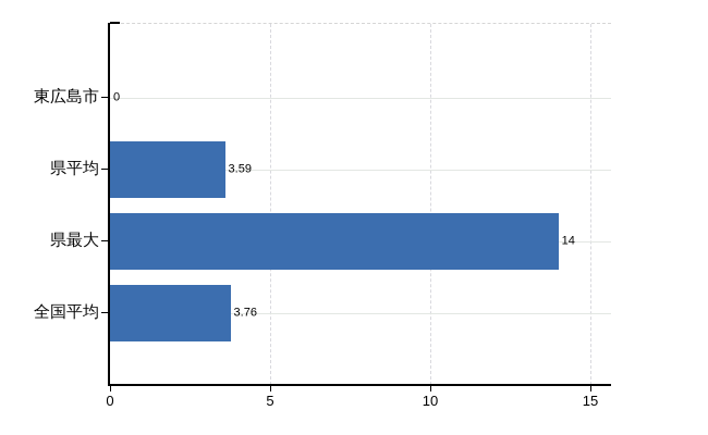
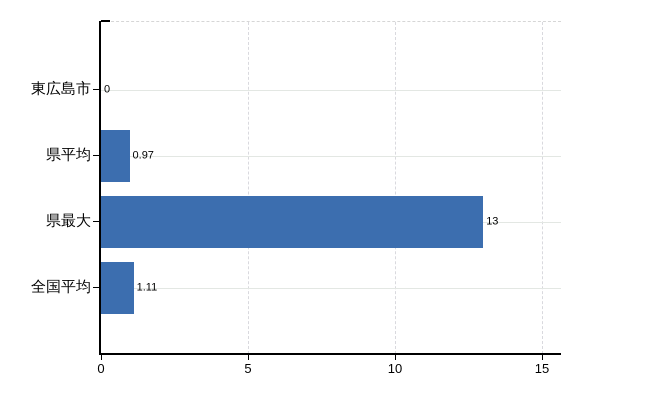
県平均: 3.59 -> 0.97
県最大: 14 -> 13
全国平均: 3.76 -> 1.11
